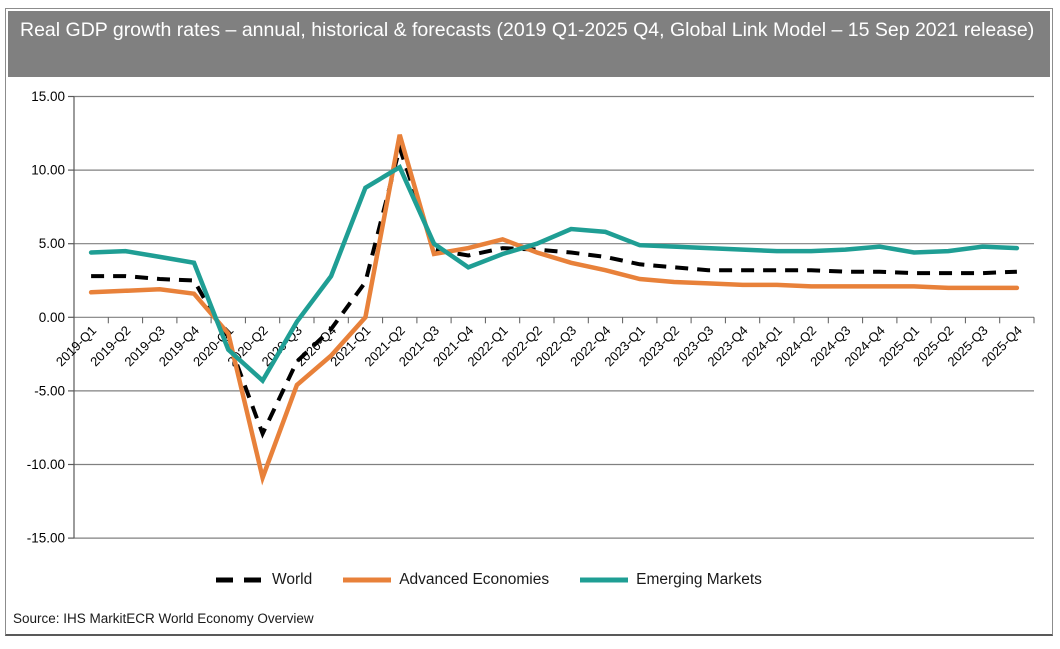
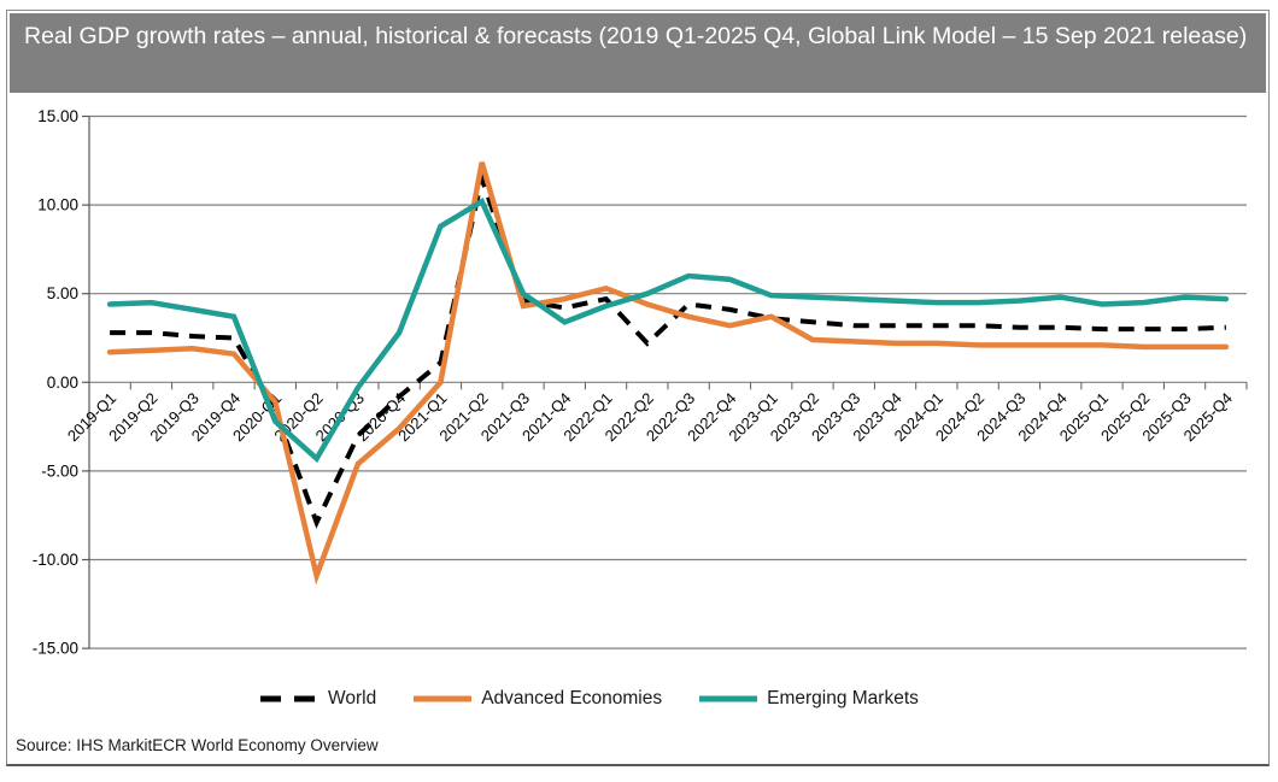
World/2021-Q1: 2.4 -> 1.1
World/2022-Q2: 4.6 -> 2.2
Advanced Economies/2023-Q1: 2.6 -> 3.7
